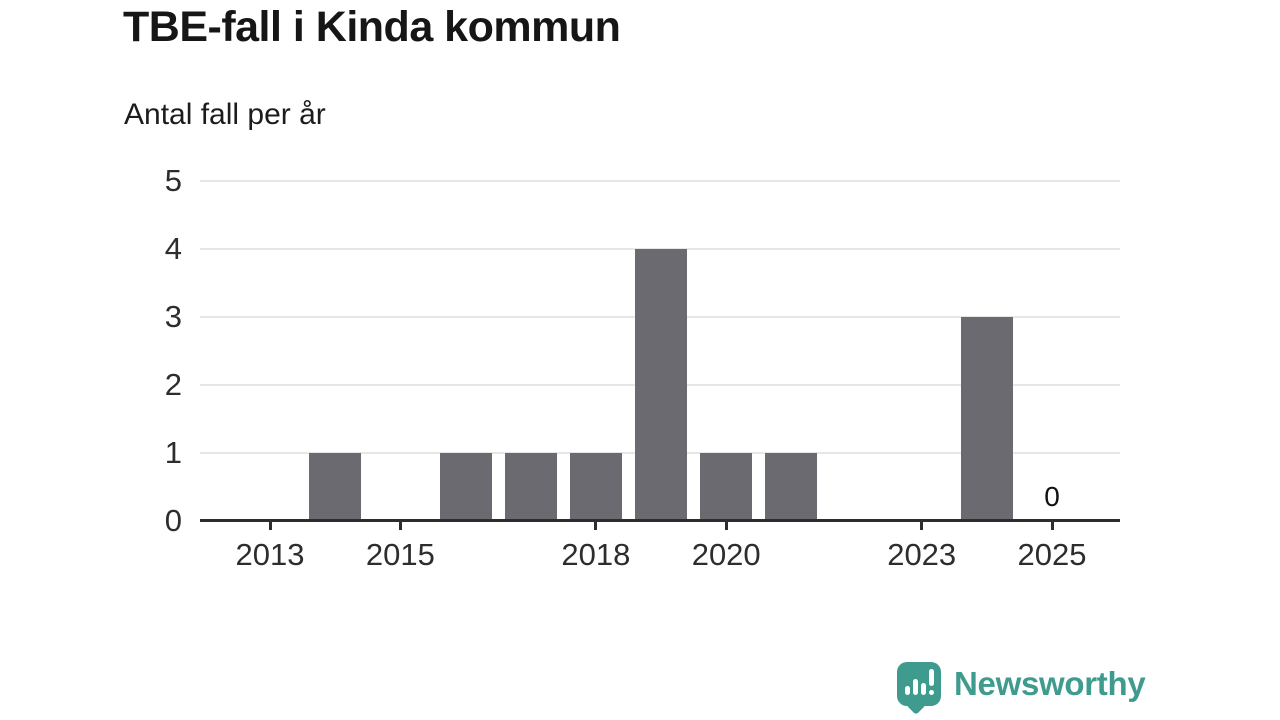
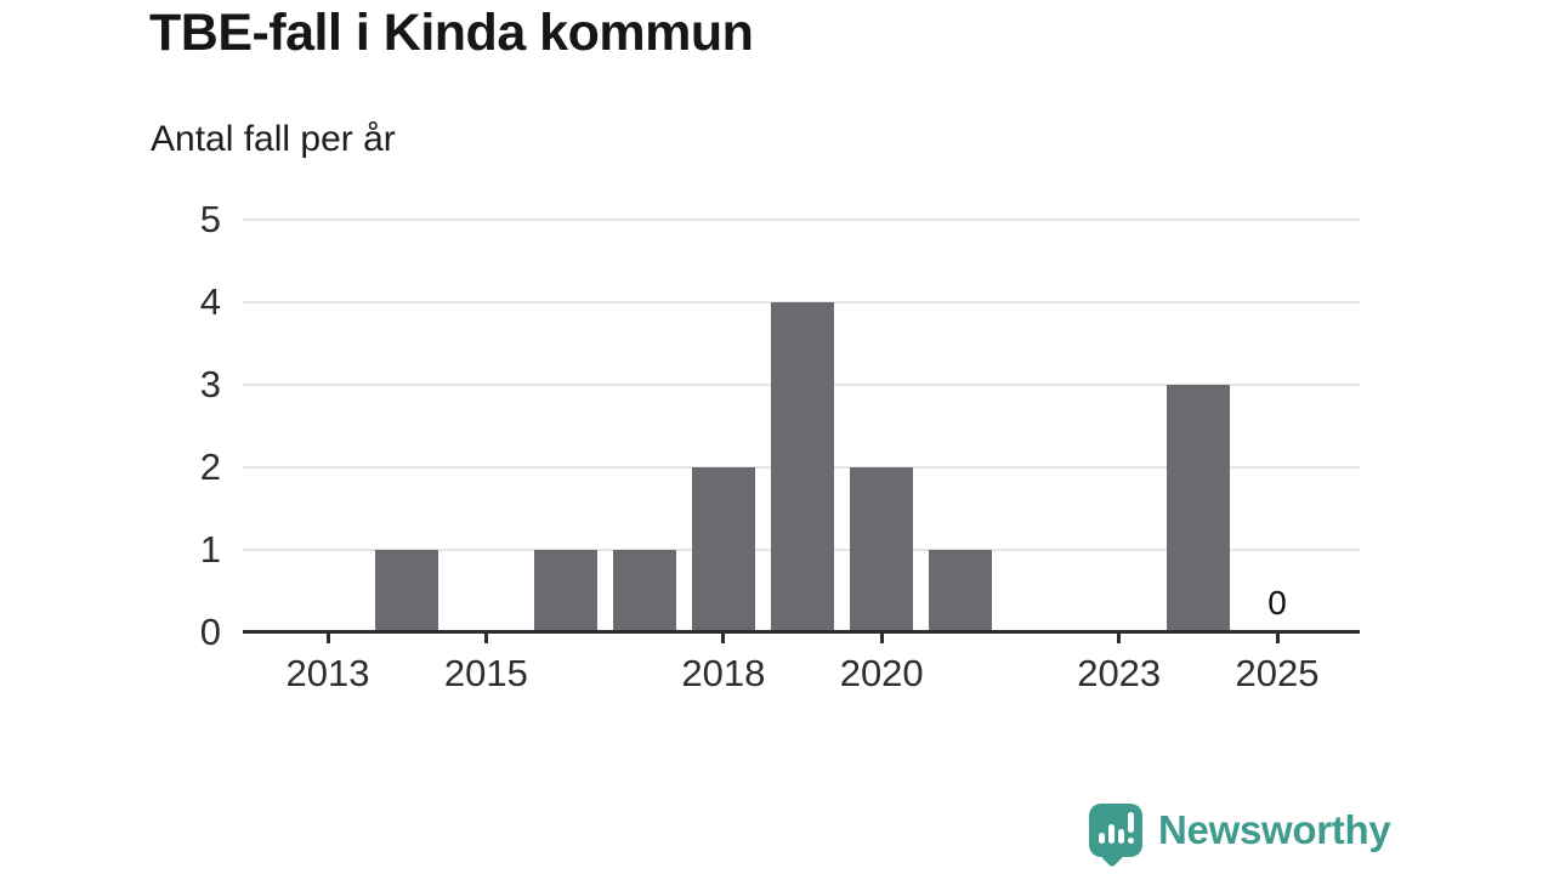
2018: 1 -> 2
2020: 1 -> 2
